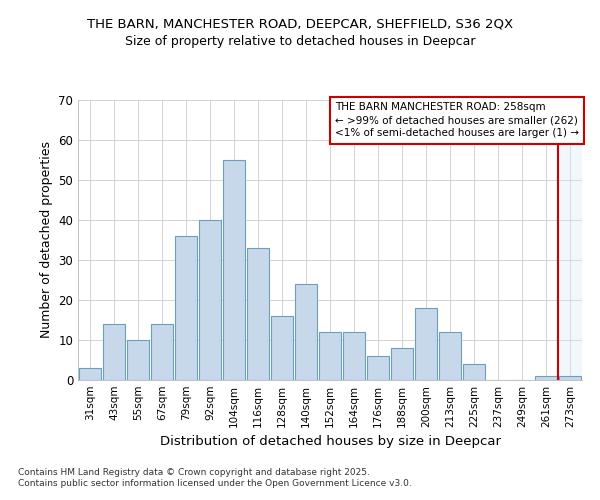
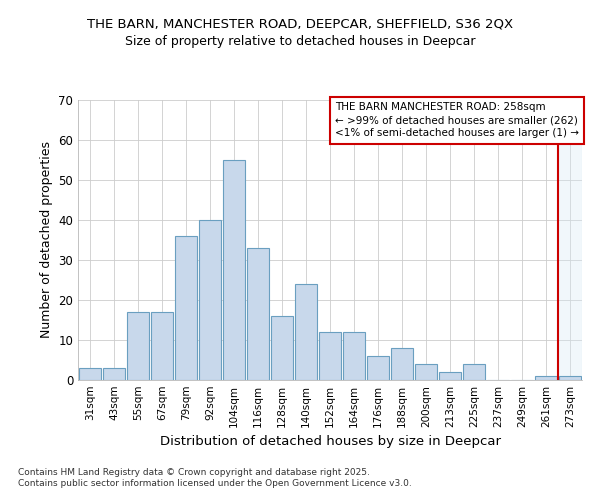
43sqm: 14 -> 3
55sqm: 10 -> 17
67sqm: 14 -> 17
200sqm: 18 -> 4
213sqm: 12 -> 2
